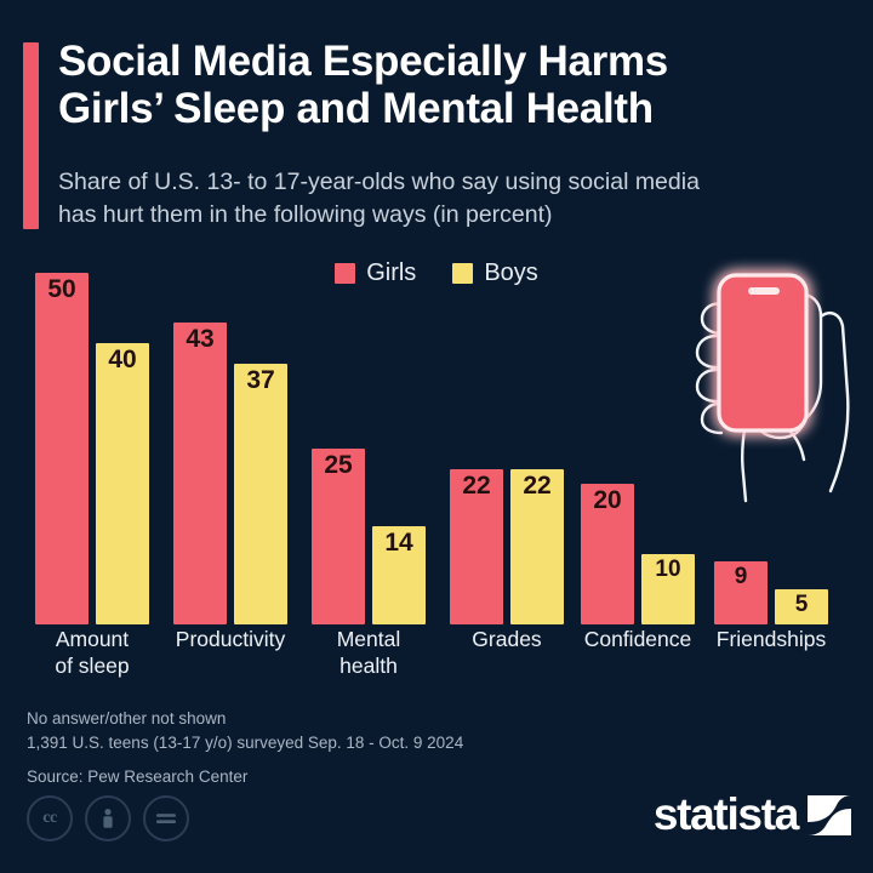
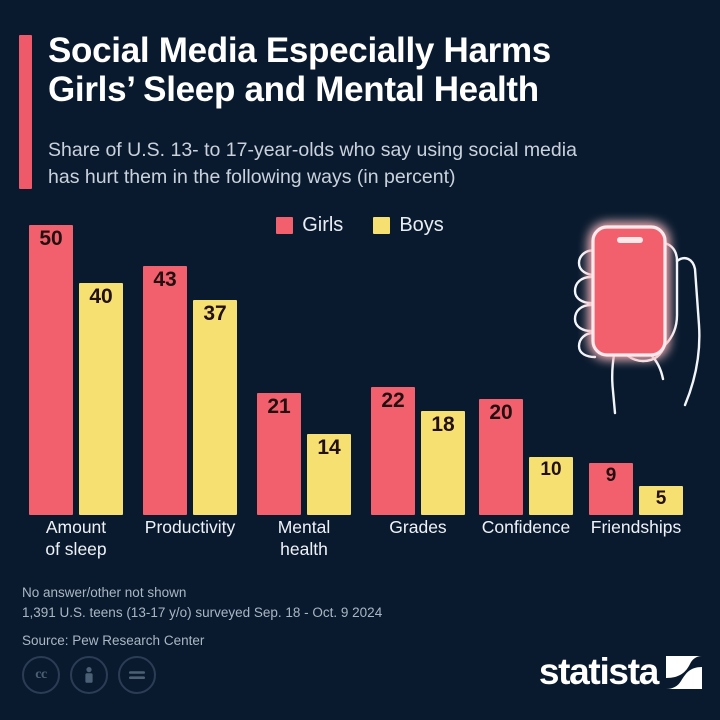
Girls/Mental health: 25 -> 21
Boys/Grades: 22 -> 18
